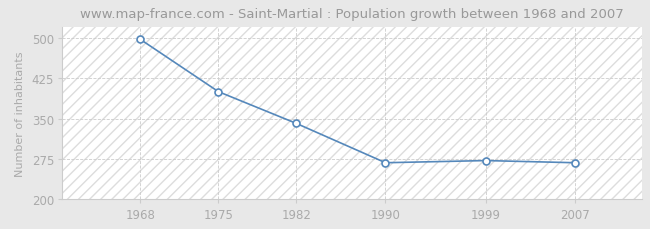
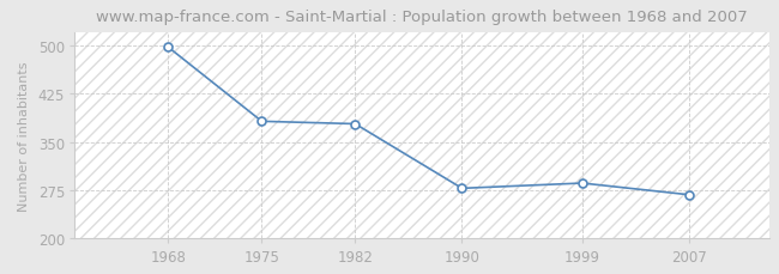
1975: 400 -> 382
1982: 341 -> 378
1990: 268 -> 278
1999: 272 -> 286
